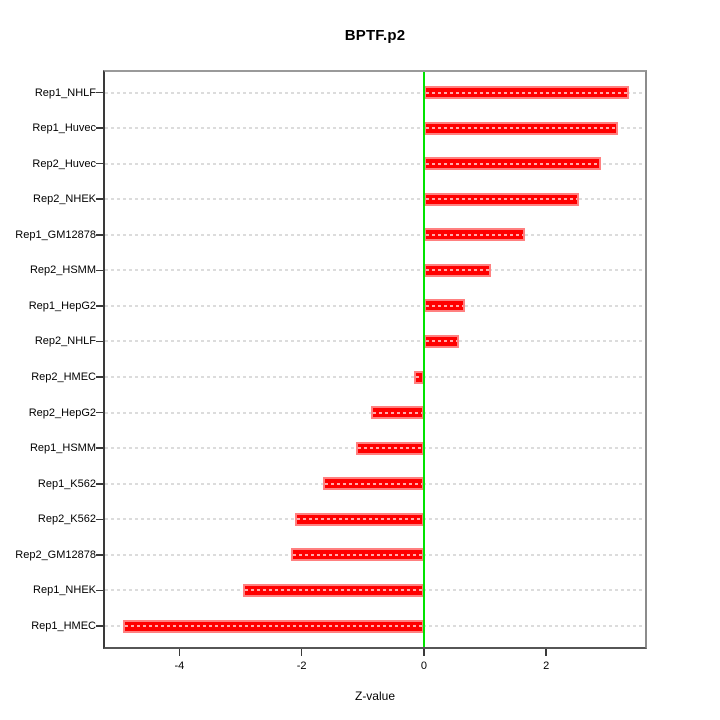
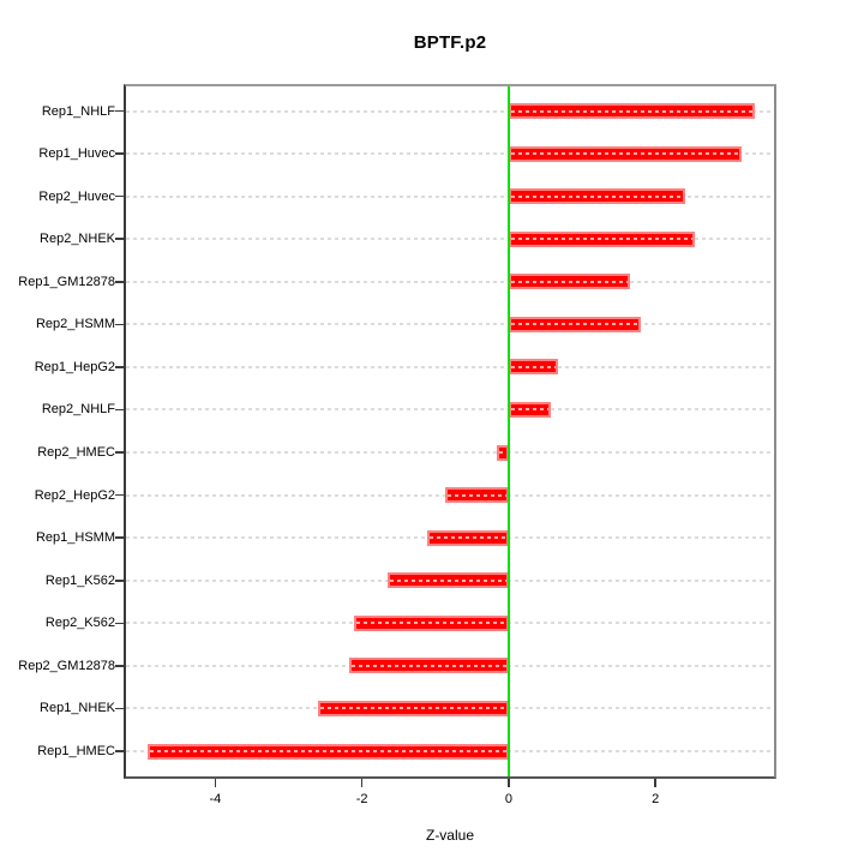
Rep2_Huvec: 2.9 -> 2.4
Rep2_HSMM: 1.1 -> 1.8
Rep1_NHEK: -3.0 -> -2.6
